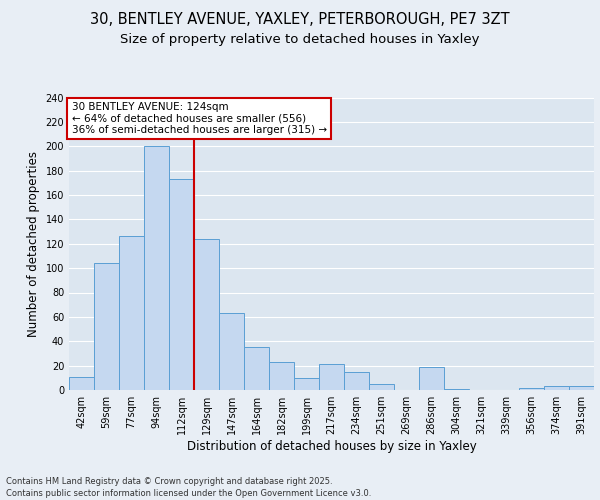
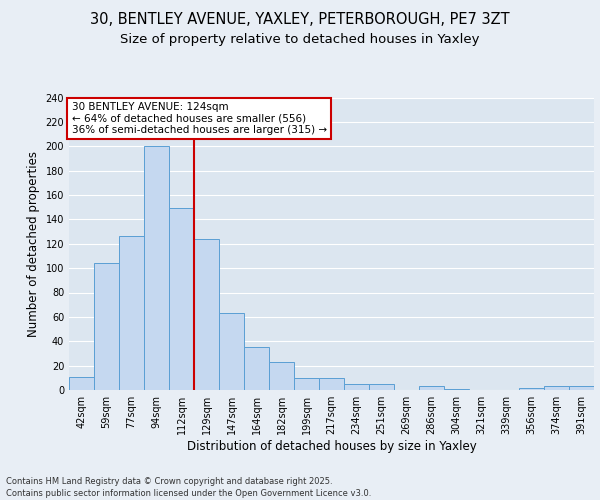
112sqm: 173 -> 149
217sqm: 21 -> 10
234sqm: 15 -> 5
286sqm: 19 -> 3
